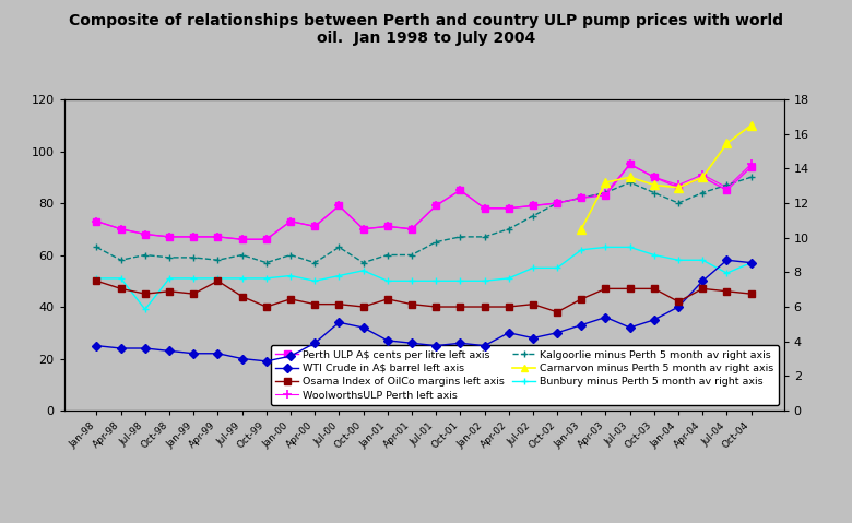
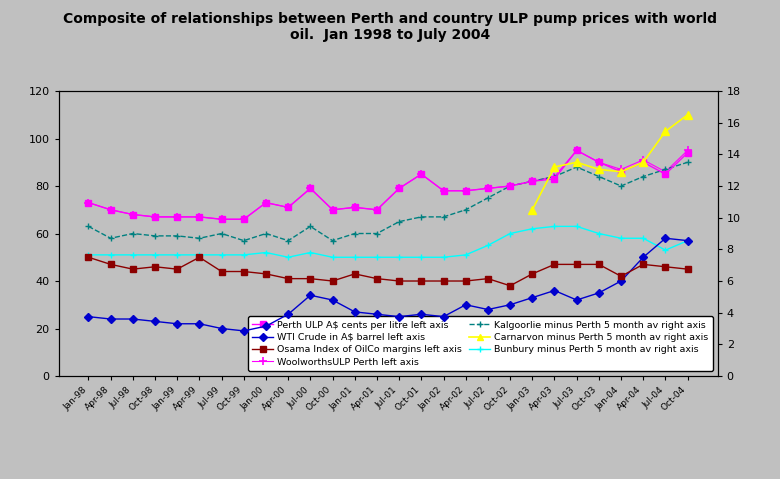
Bunbury minus Perth 5 month av right axis/Jul-98: 39 -> 51
Osama Index of OilCo margins left axis/Oct-99: 40 -> 44
Bunbury minus Perth 5 month av right axis/Oct-00: 54 -> 50
Bunbury minus Perth 5 month av right axis/Oct-02: 55 -> 60
